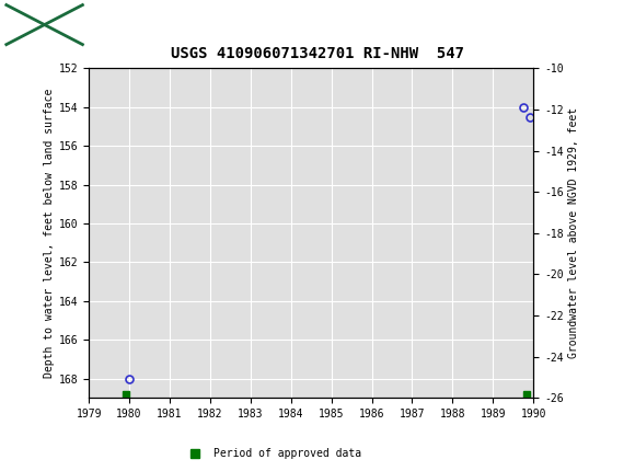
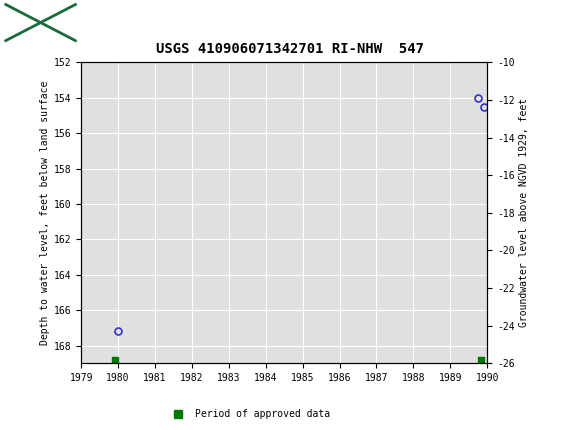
1980: 168.0 -> 167.2
